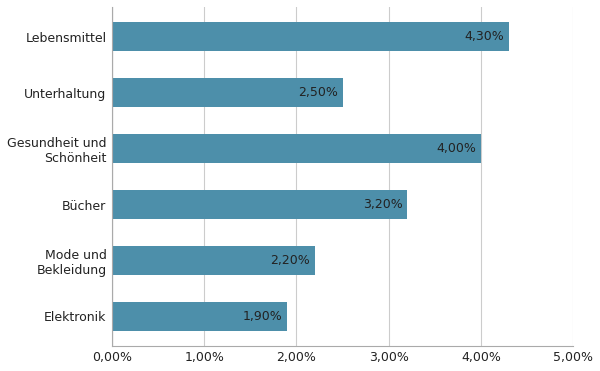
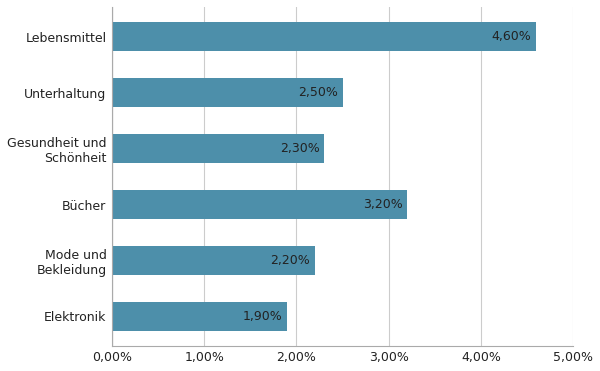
Lebensmittel: 4,30% -> 4,60%
Gesundheit und Schönheit: 4,00% -> 2,30%
